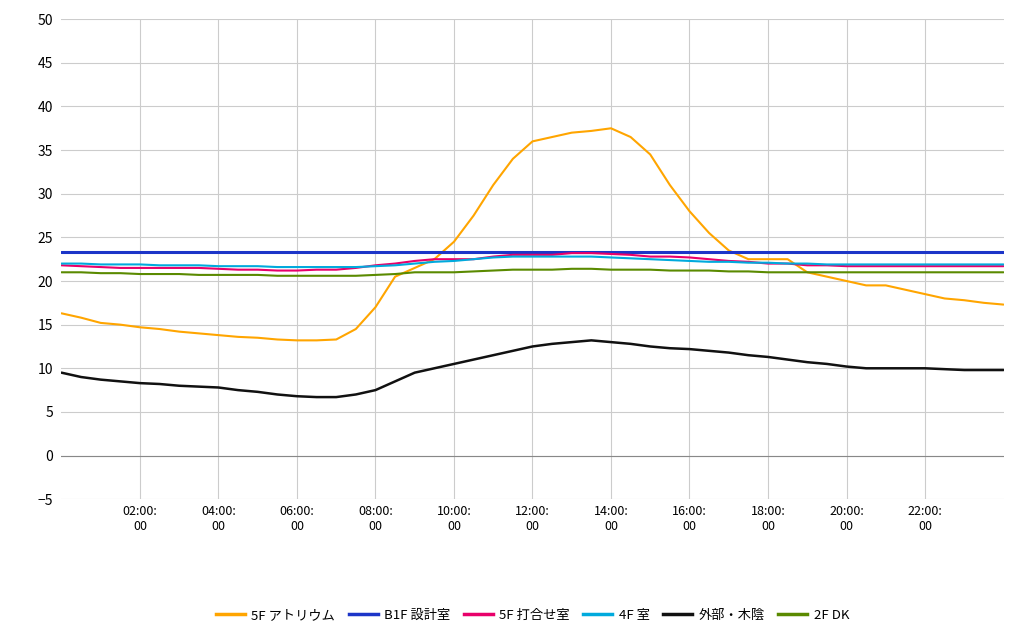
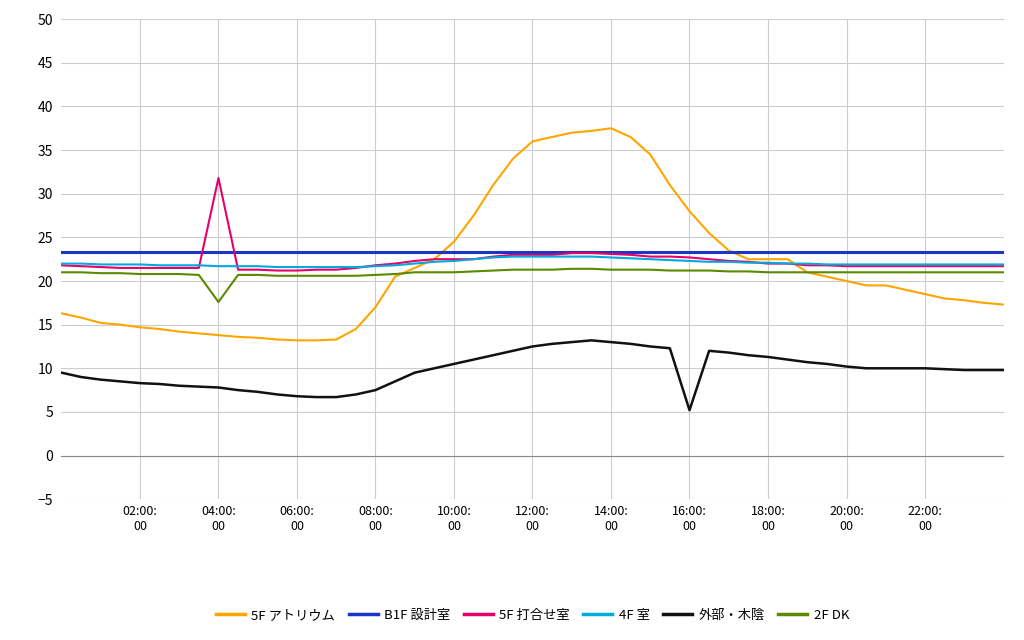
5F 打合せ室/04:00: 00: 21.4 -> 31.8
2F DK/04:00: 00: 20.7 -> 17.6
外部・木陰/16:00: 00: 12.2 -> 5.2
